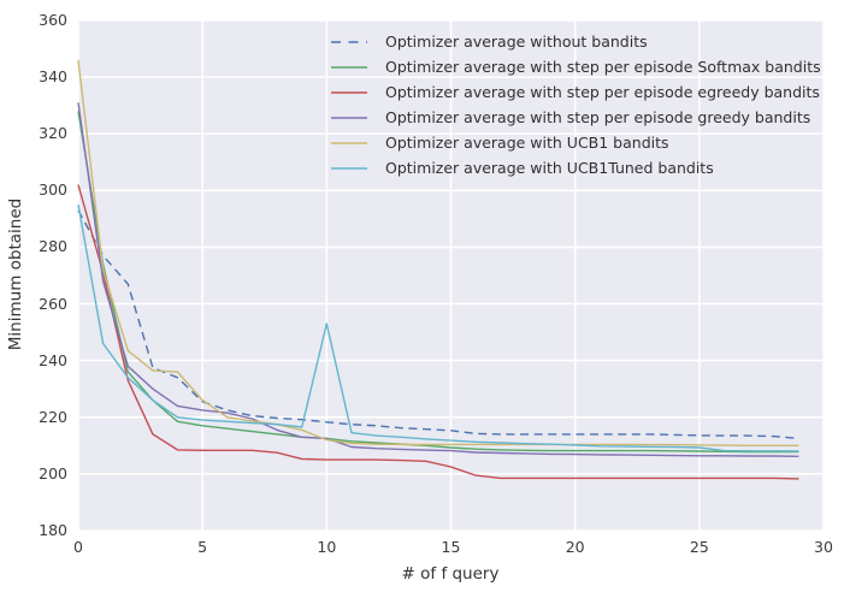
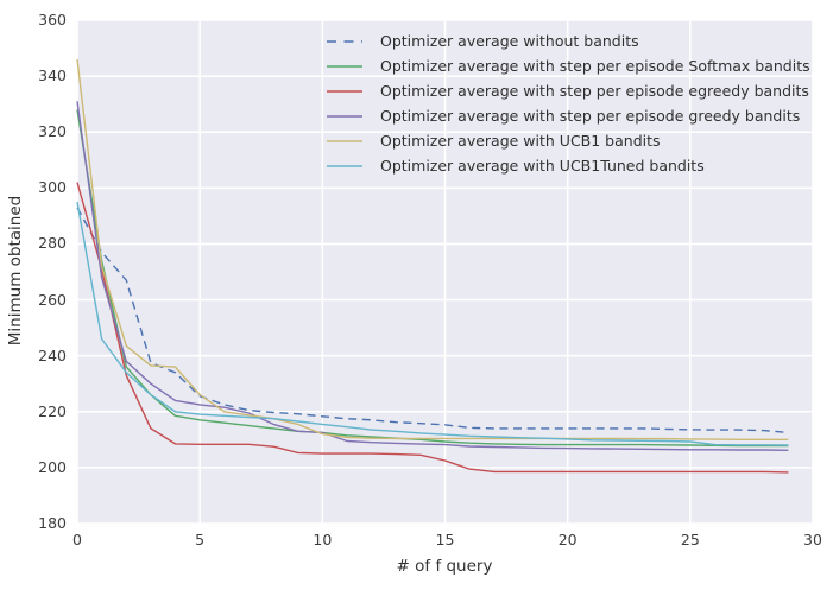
Optimizer average with UCB1Tuned bandits/10: 253 -> 216
